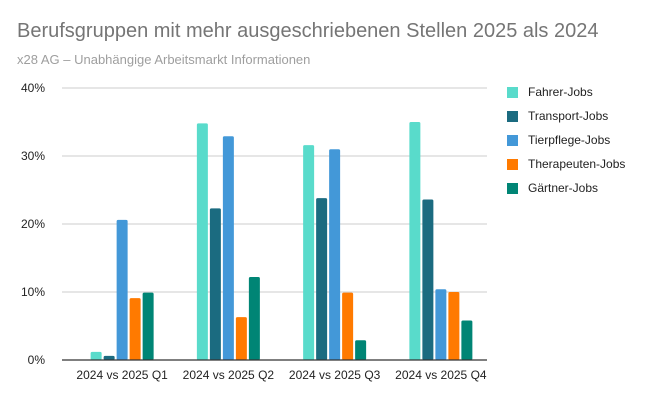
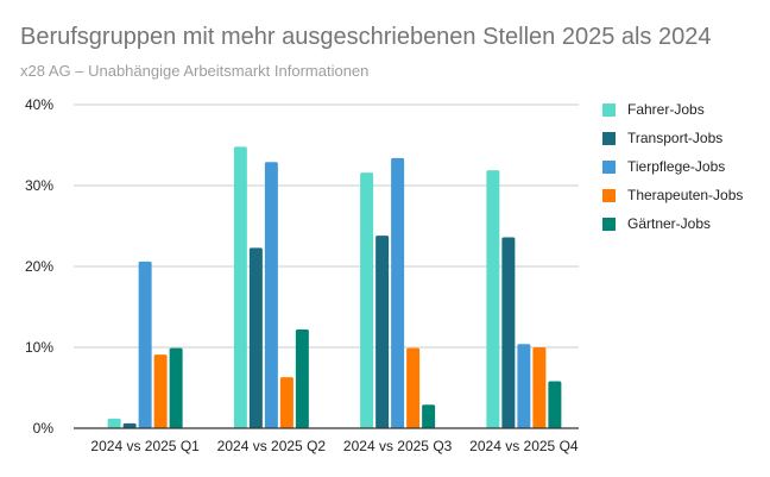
Tierpflege-Jobs/2024 vs 2025 Q3: 31% -> 33%
Fahrer-Jobs/2024 vs 2025 Q4: 35% -> 32%
